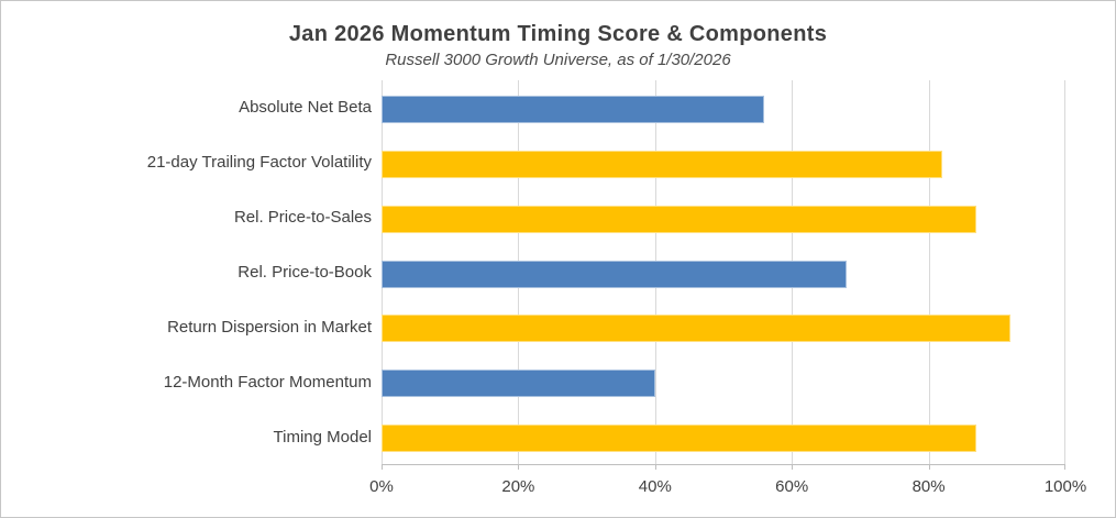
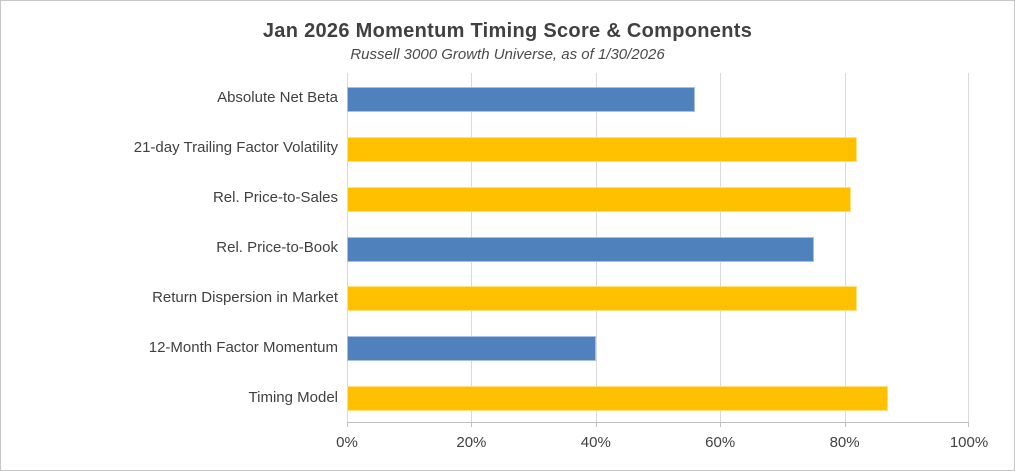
Rel. Price-to-Sales: 87% -> 81%
Rel. Price-to-Book: 68% -> 75%
Return Dispersion in Market: 92% -> 82%
